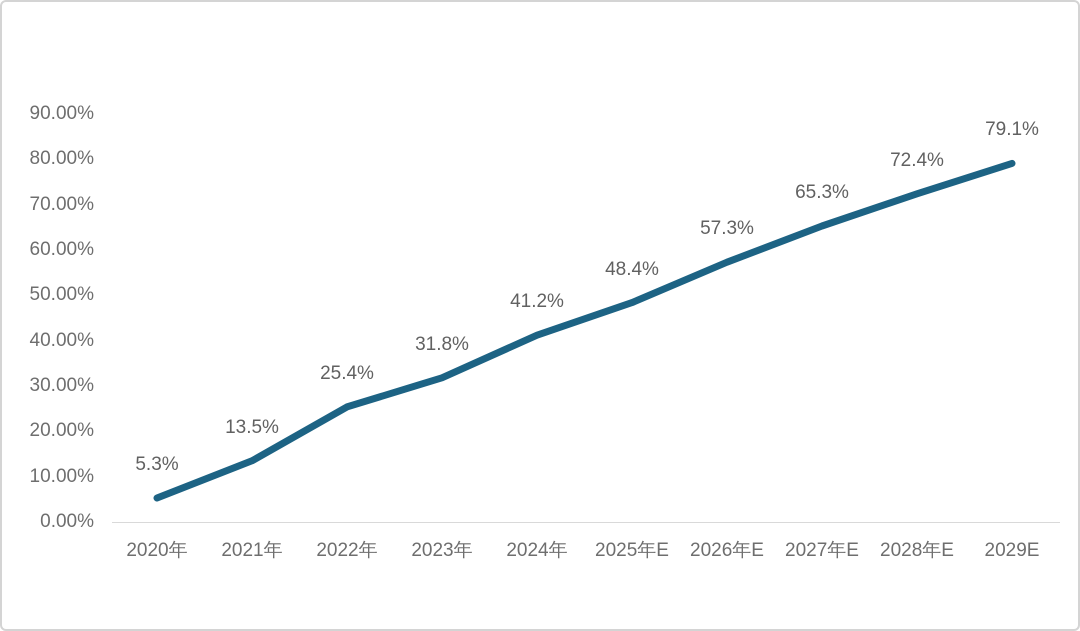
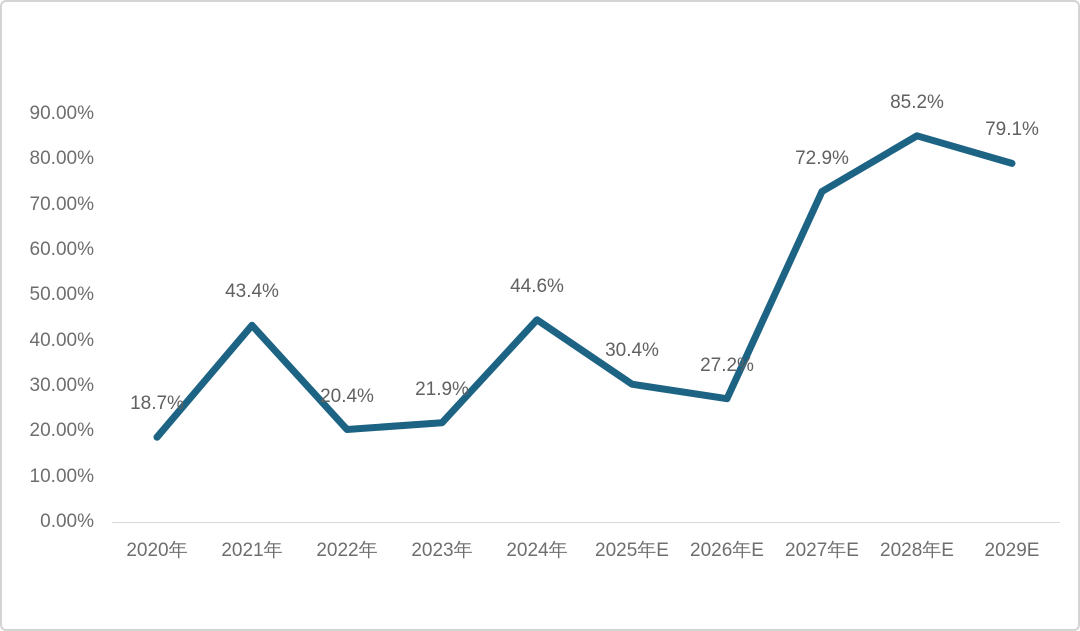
2020年: 5.3% -> 18.7%
2021年: 13.5% -> 43.4%
2022年: 25.4% -> 20.4%
2023年: 31.8% -> 21.9%
2024年: 41.2% -> 44.6%
2025年E: 48.4% -> 30.4%
2026年E: 57.3% -> 27.2%
2027年E: 65.3% -> 72.9%
2028年E: 72.4% -> 85.2%
